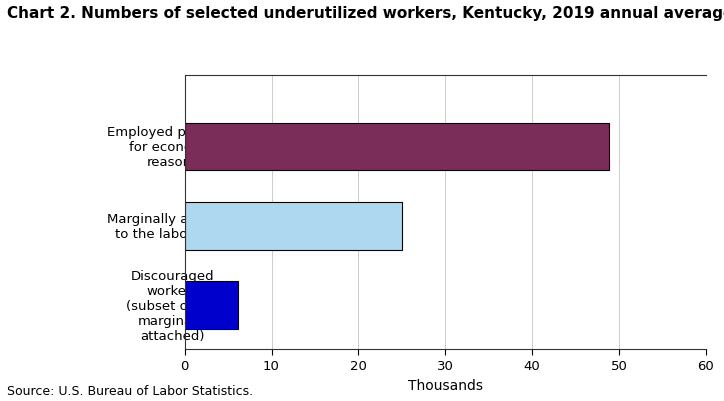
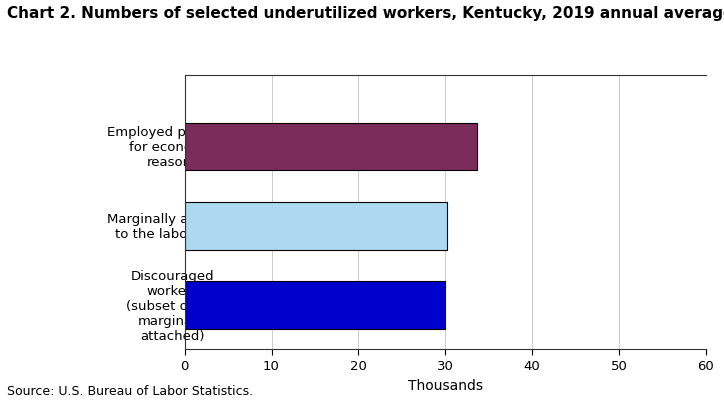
Employed part time for economic reasons: 48.8 -> 33.6
Marginally attached to the labor force: 25.0 -> 30.2
Discouraged workers (subset of the marginally attached): 6.2 -> 30.0
